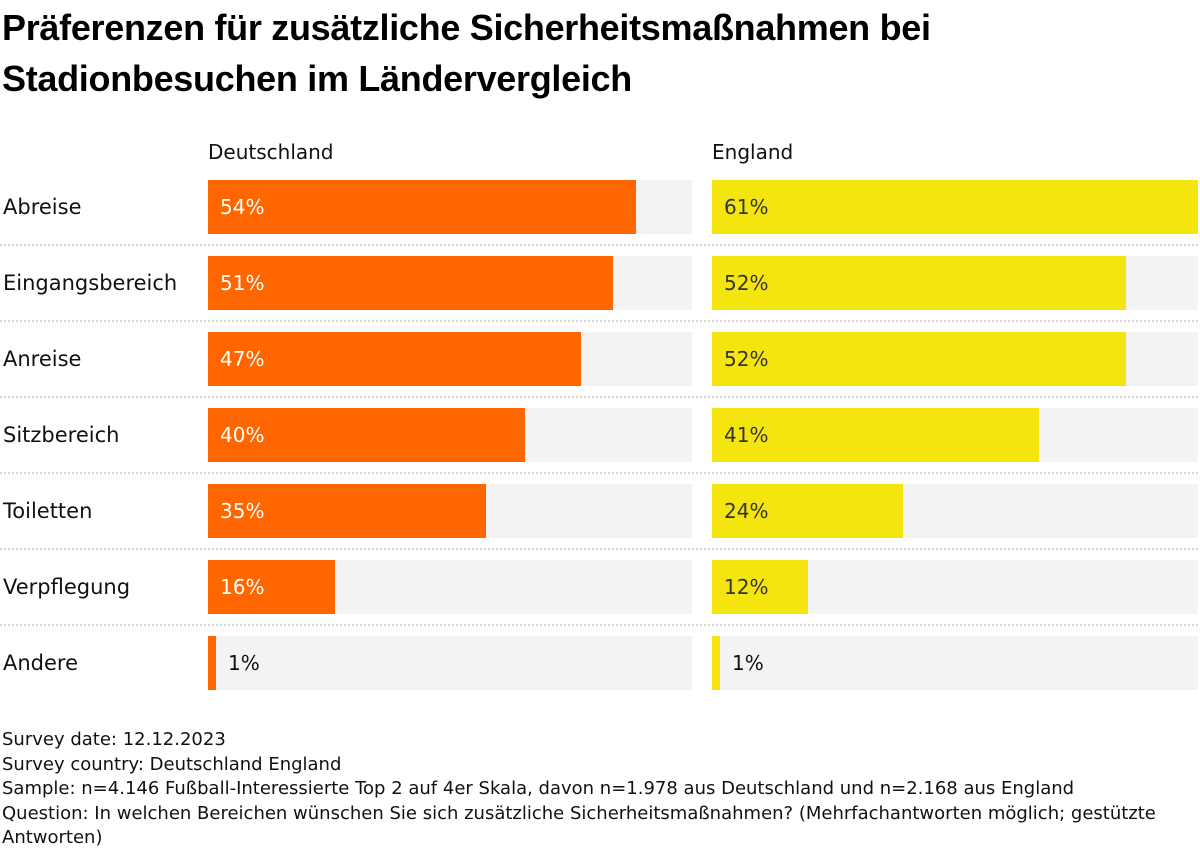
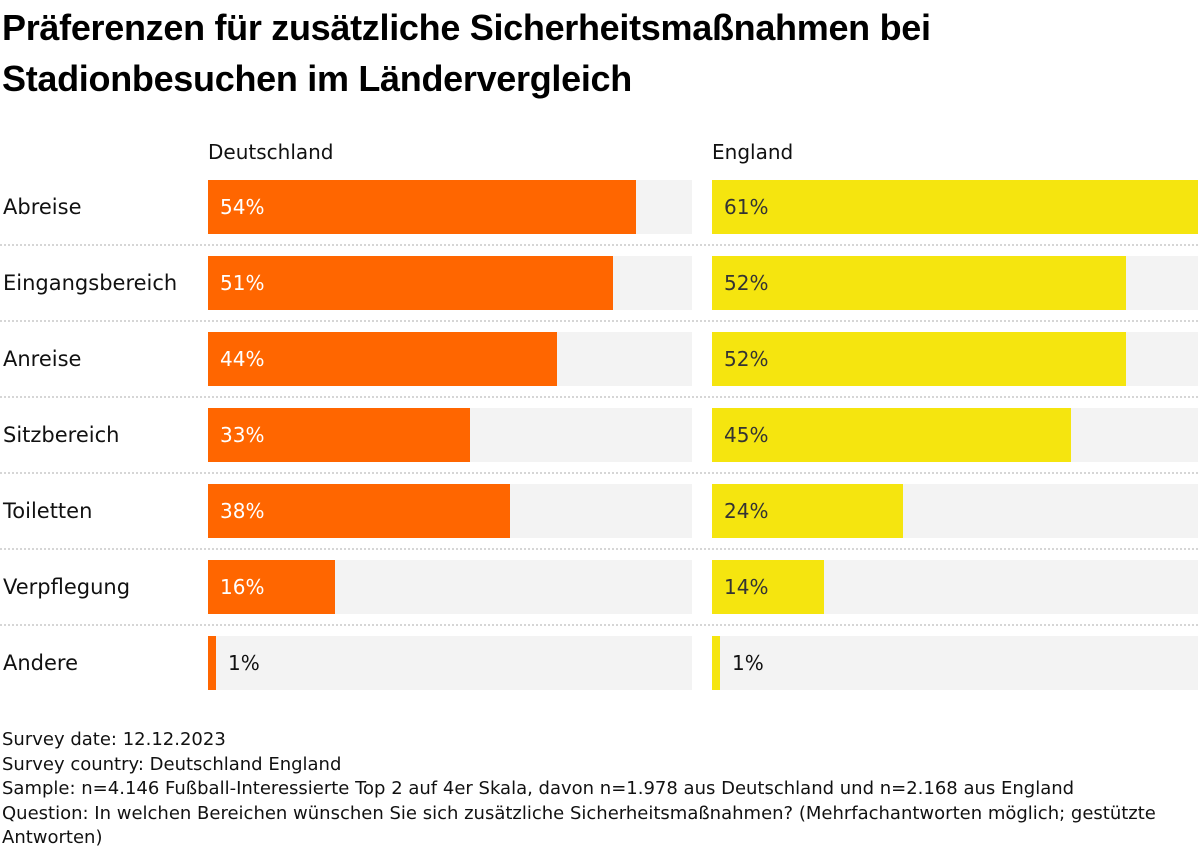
Deutschland/Anreise: 47% -> 44%
Deutschland/Sitzbereich: 40% -> 33%
England/Sitzbereich: 41% -> 45%
Deutschland/Toiletten: 35% -> 38%
England/Verpflegung: 12% -> 14%
